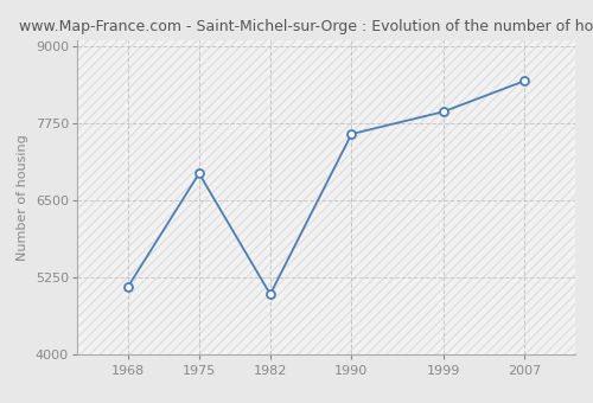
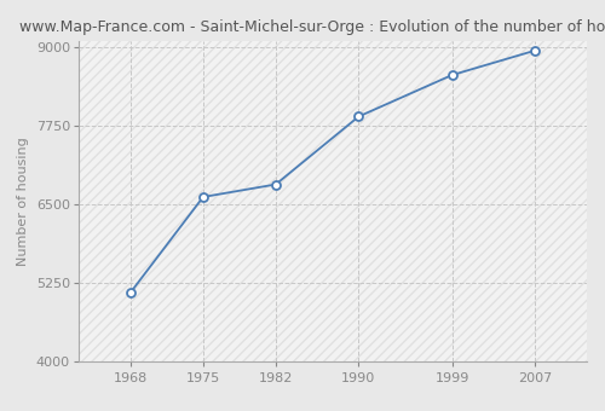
1975: 6940 -> 6620
1982: 4980 -> 6820
1990: 7580 -> 7900
1999: 7940 -> 8560
2007: 8440 -> 8950
